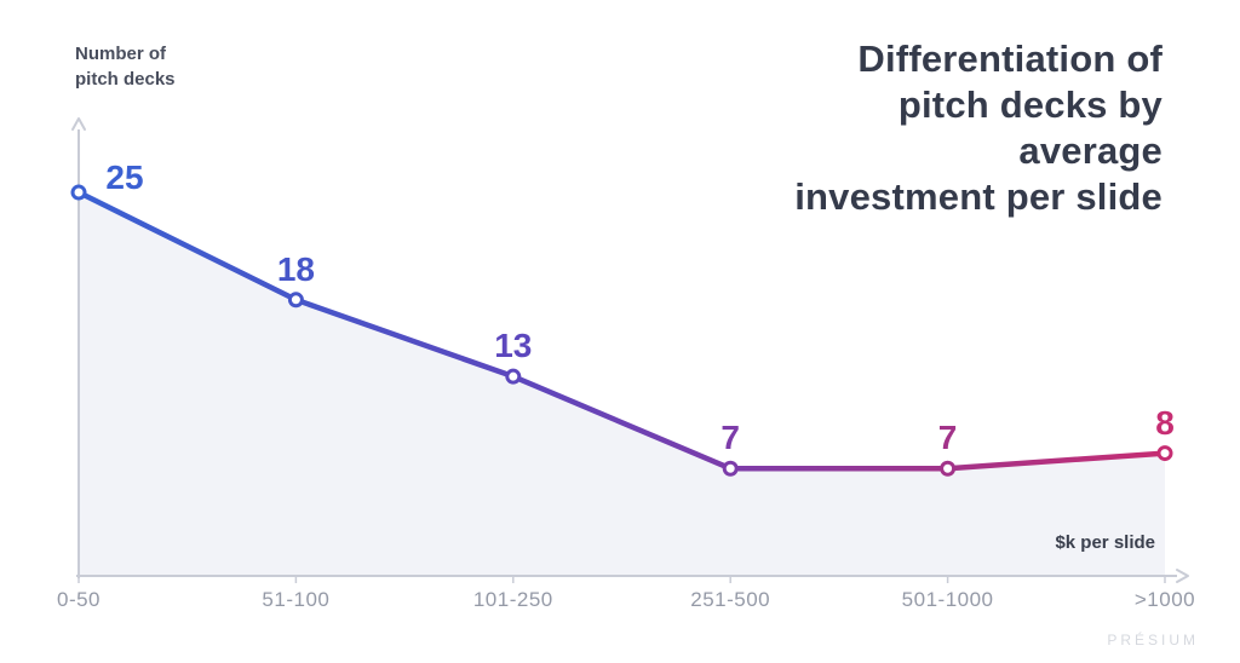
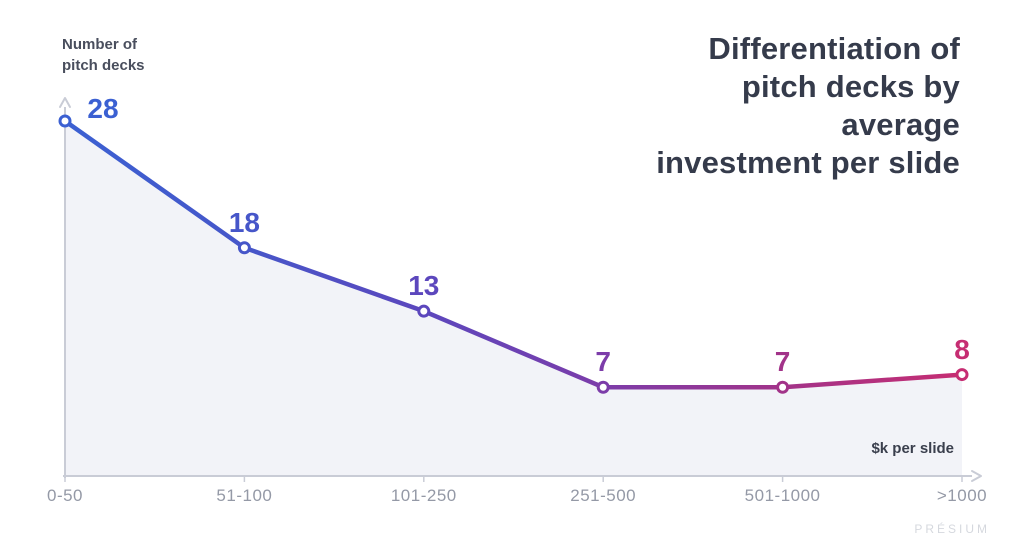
0-50: 25 -> 28
